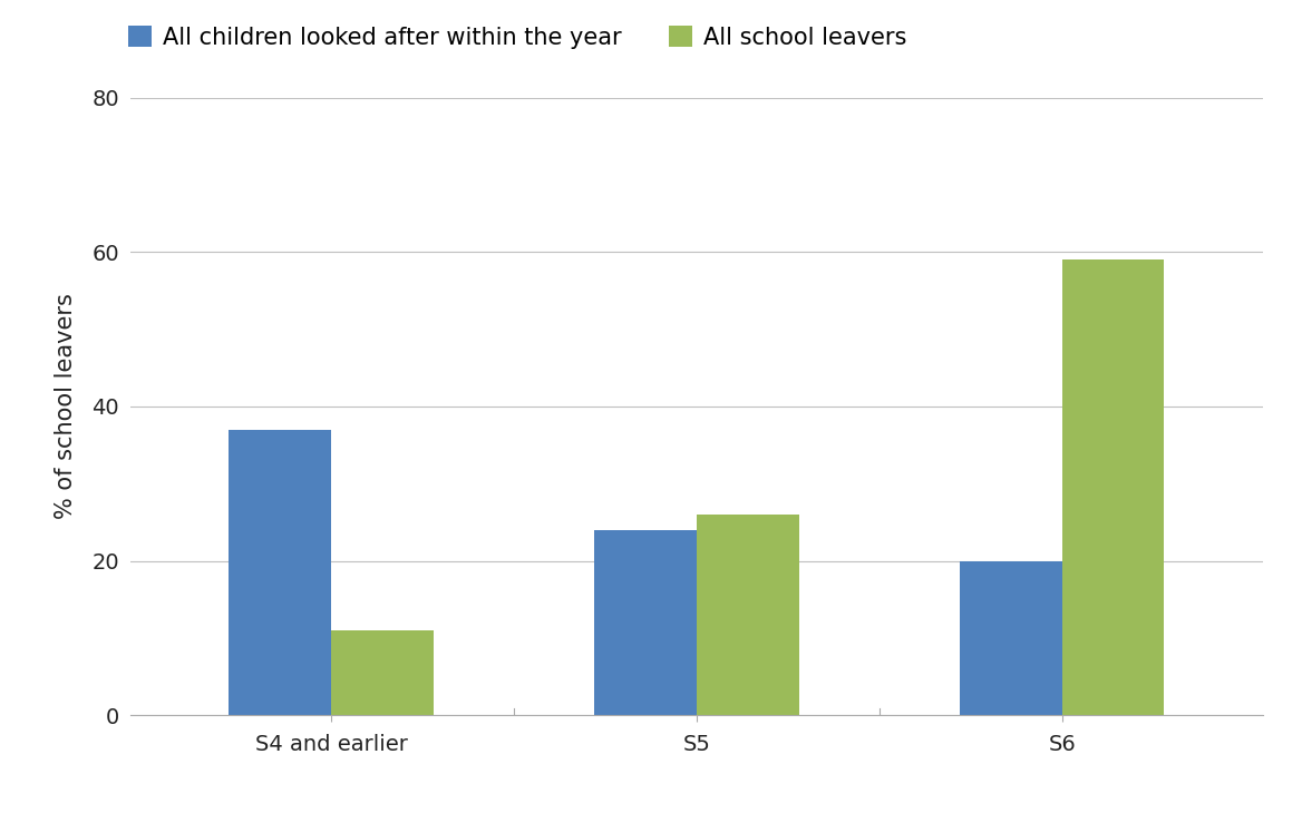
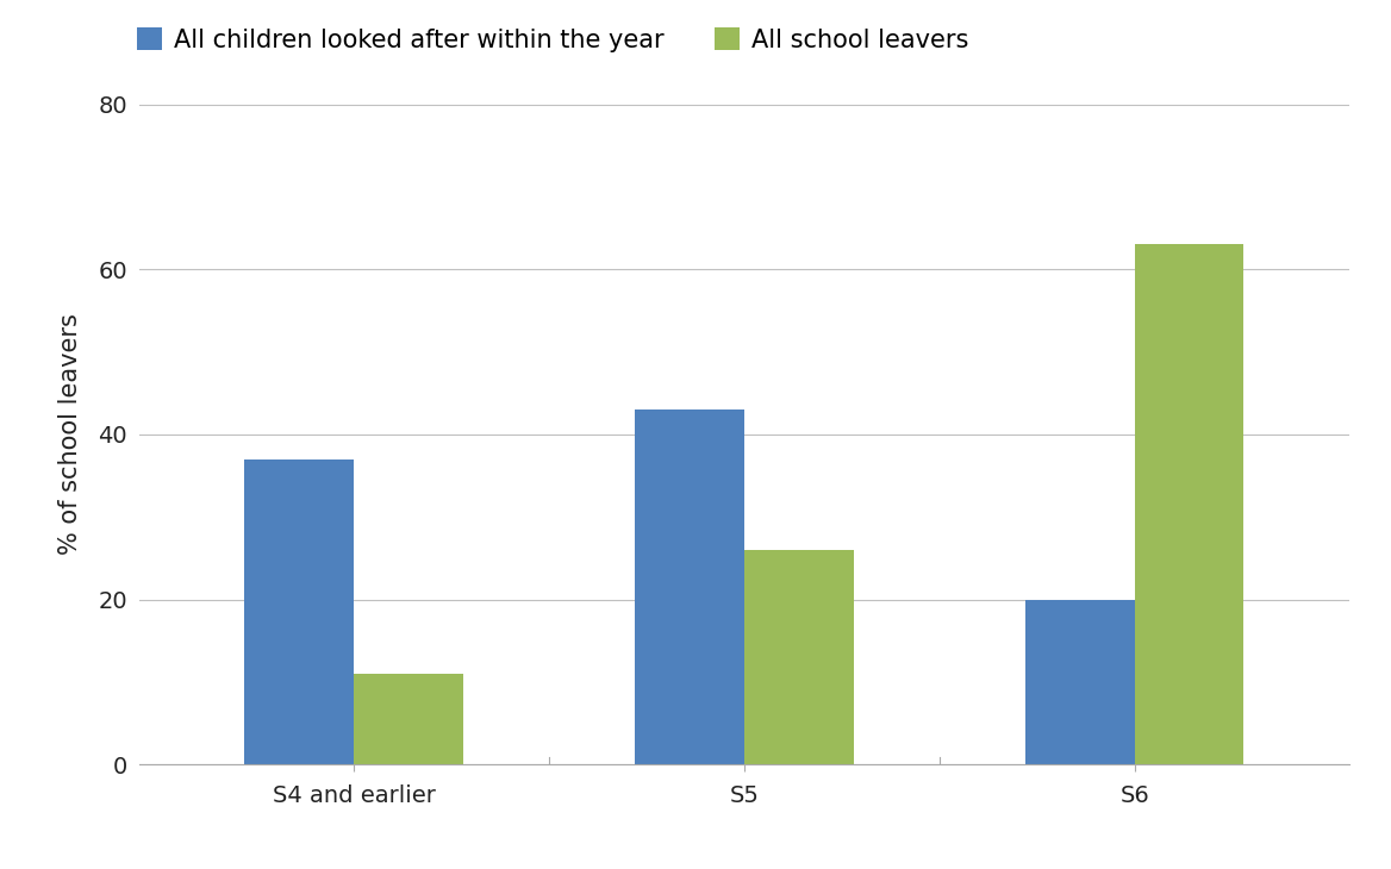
All children looked after within the year/S5: 24 -> 43
All school leavers/S6: 59 -> 63
